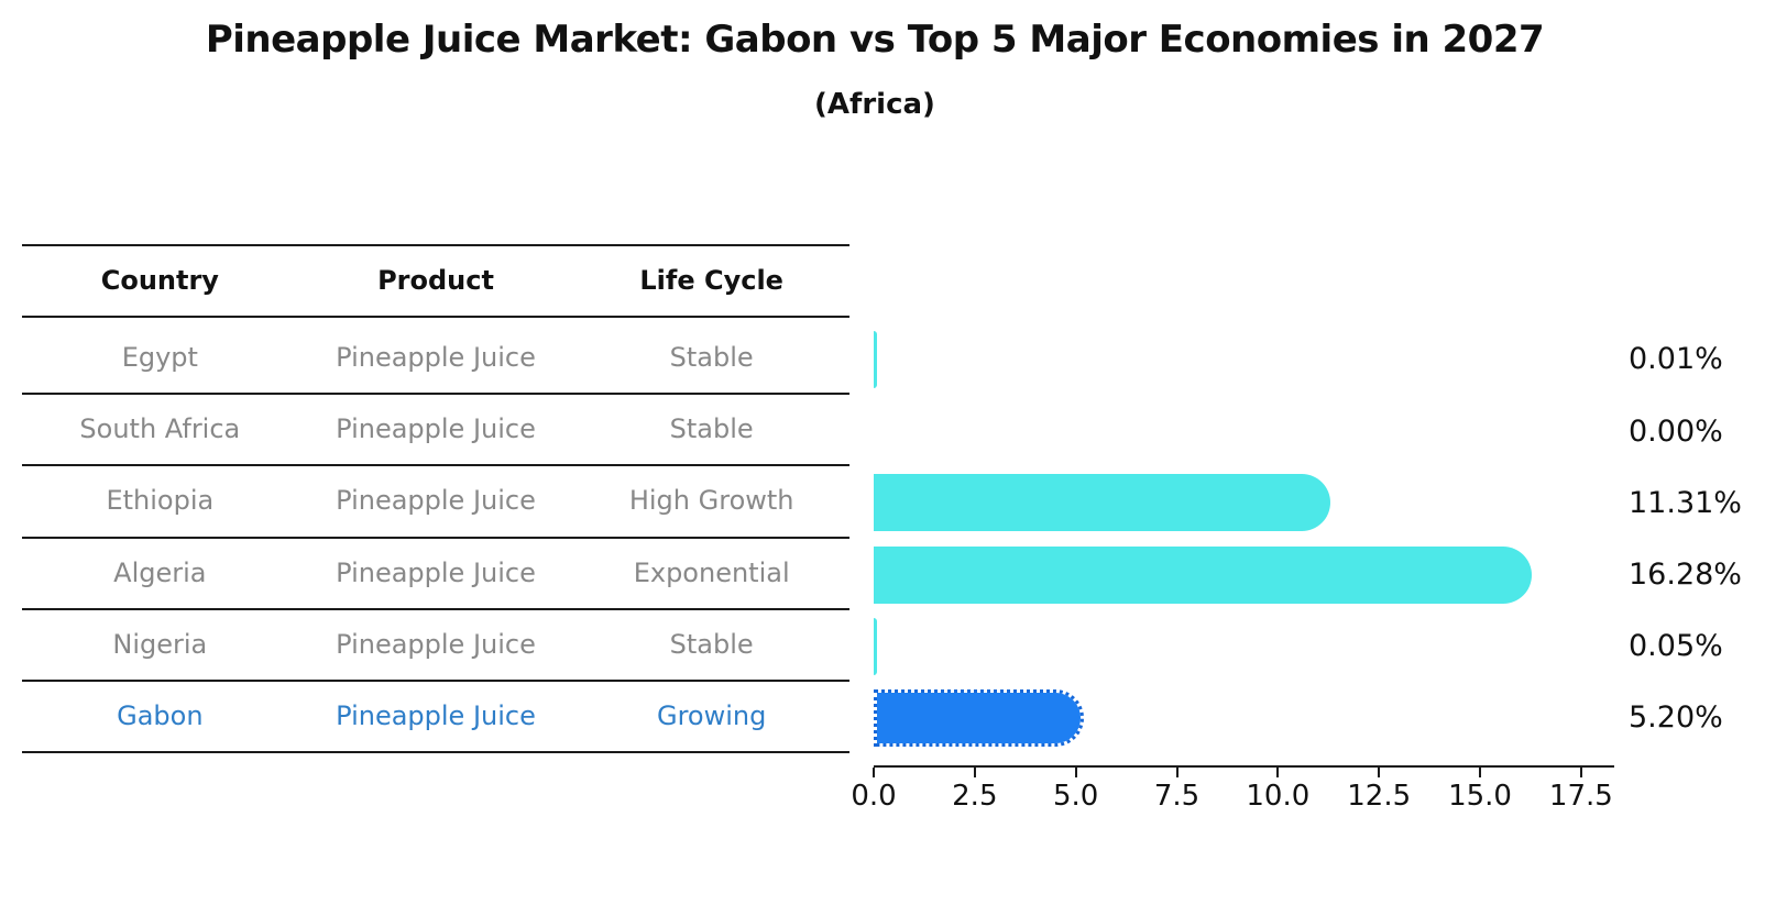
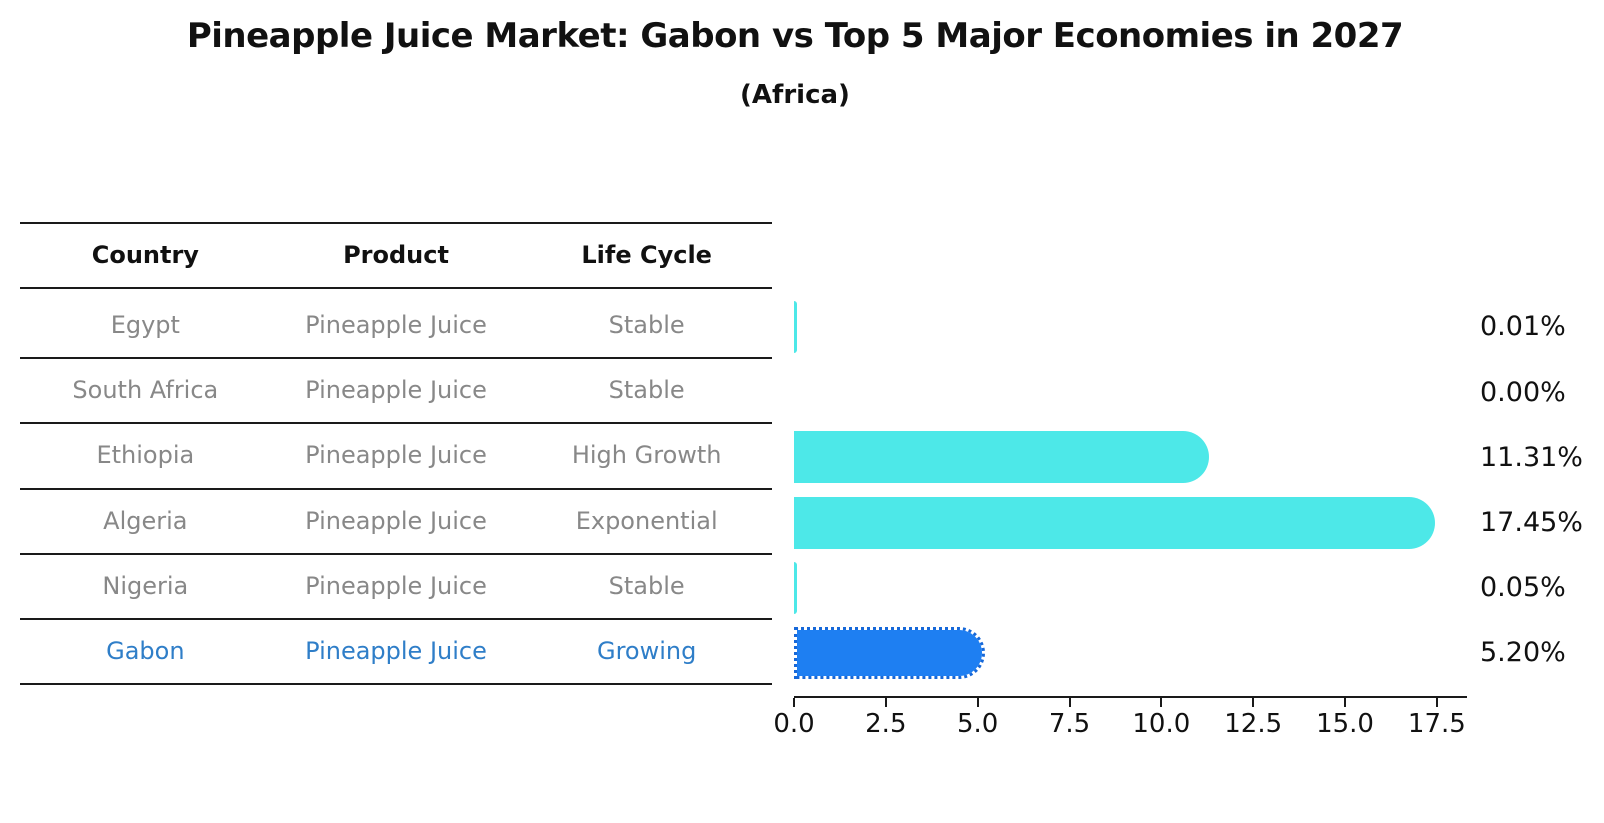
Algeria: 16.28% -> 17.45%
